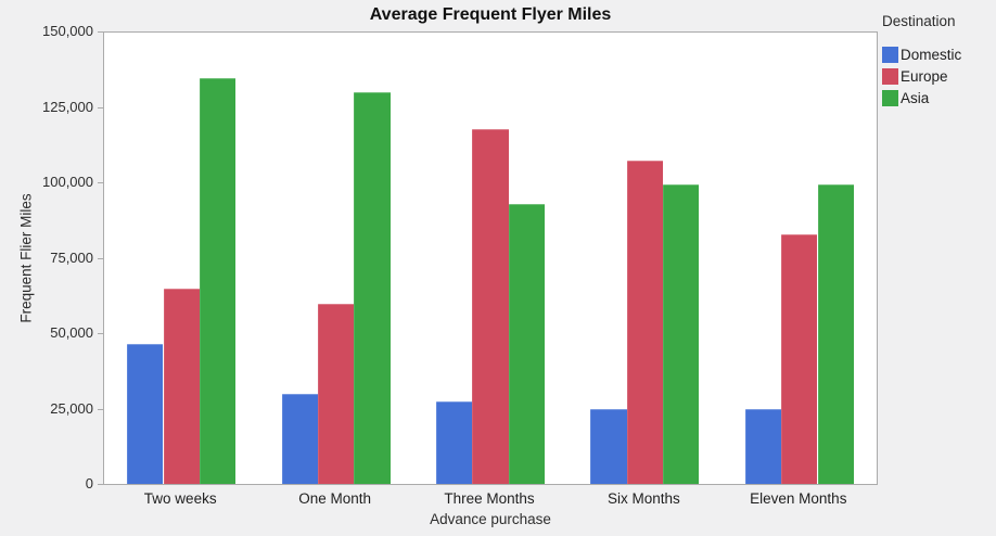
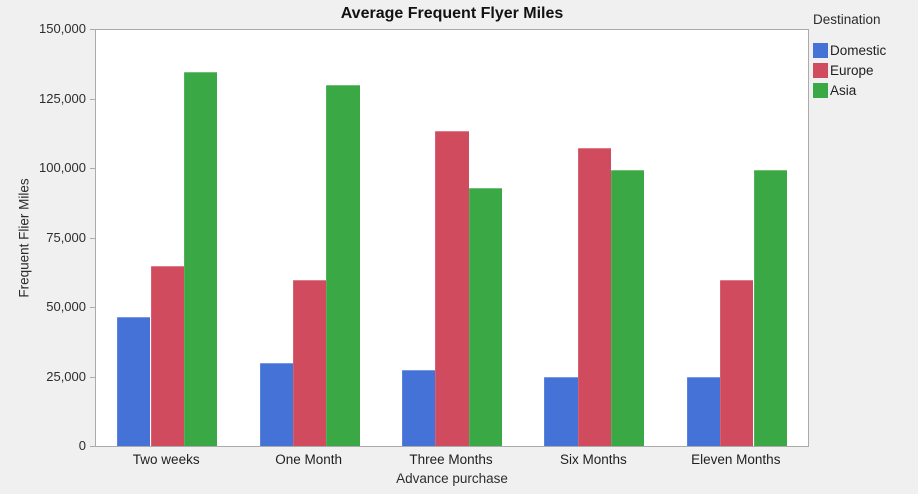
Europe/Three Months: 118000 -> 114000
Europe/Eleven Months: 83000 -> 60000
